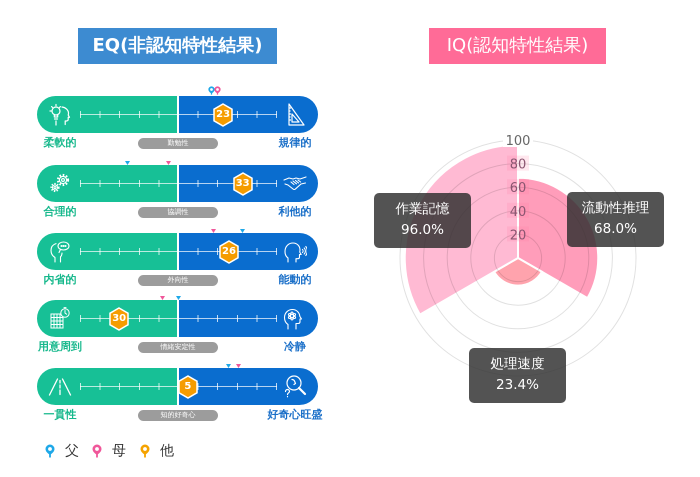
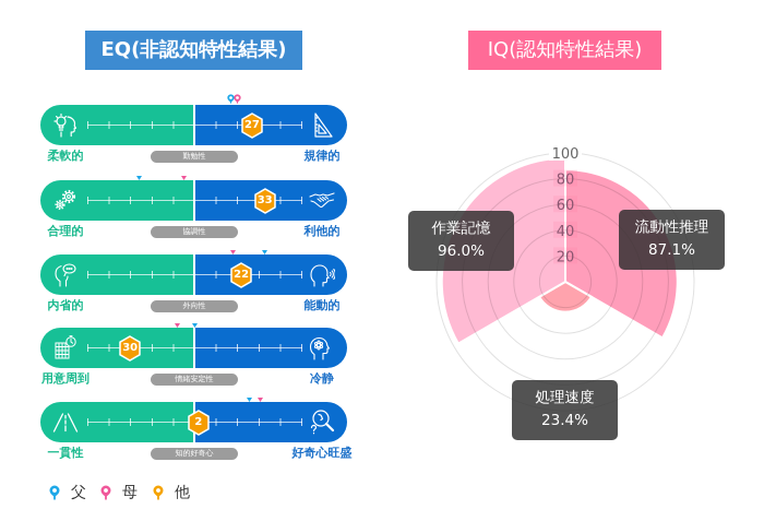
IQ(認知特性結果)/流動性推理: 68.0% -> 87.1%
EQ(非認知特性結果)/他/勤勉性: 23 -> 27
EQ(非認知特性結果)/他/外向性: 26 -> 22
EQ(非認知特性結果)/他/知的好奇心: 5 -> 2
